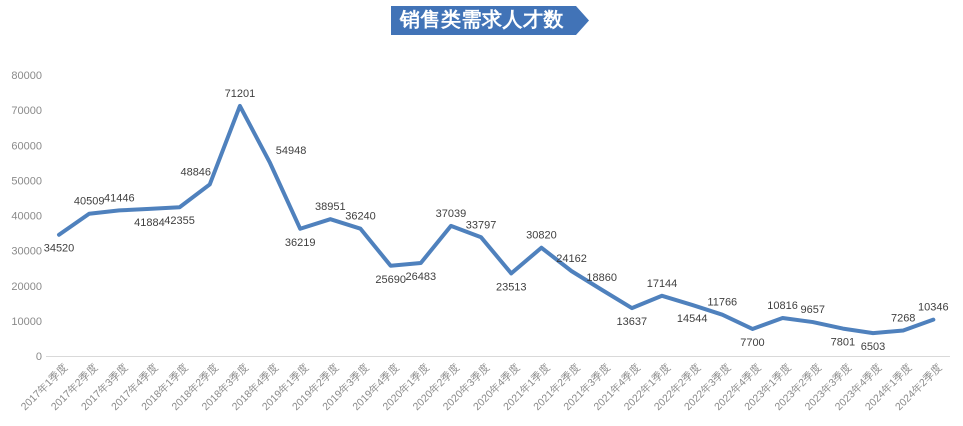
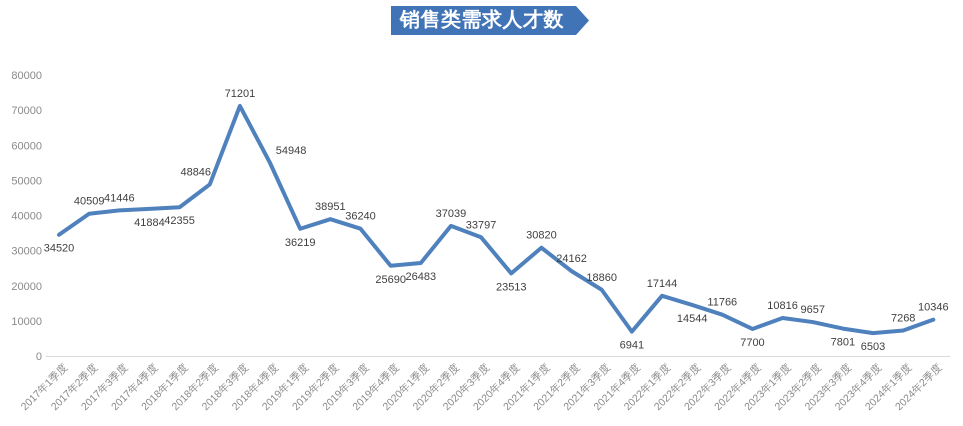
2021年4季度: 13637 -> 6941
